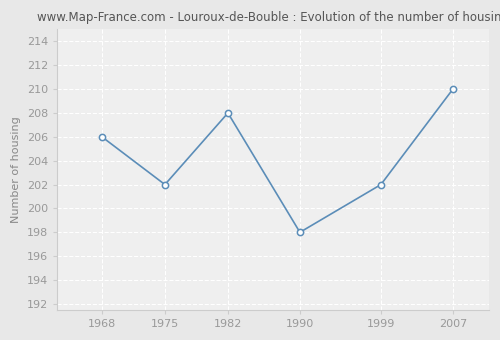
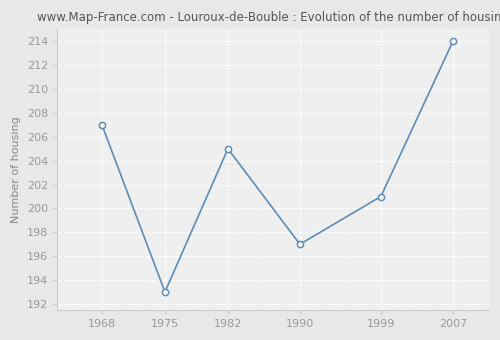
1968: 206 -> 207
1975: 202 -> 193
1982: 208 -> 205
1990: 198 -> 197
1999: 202 -> 201
2007: 210 -> 214
